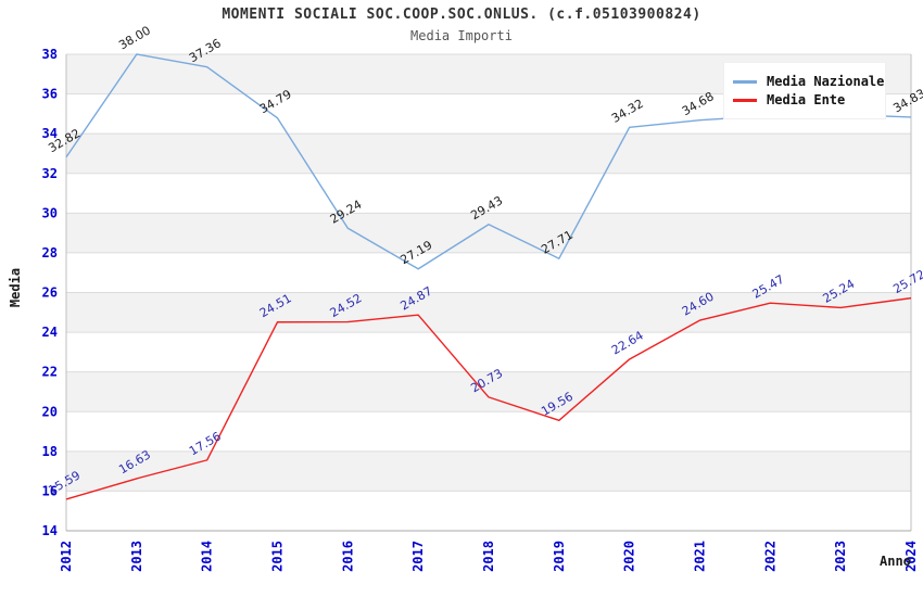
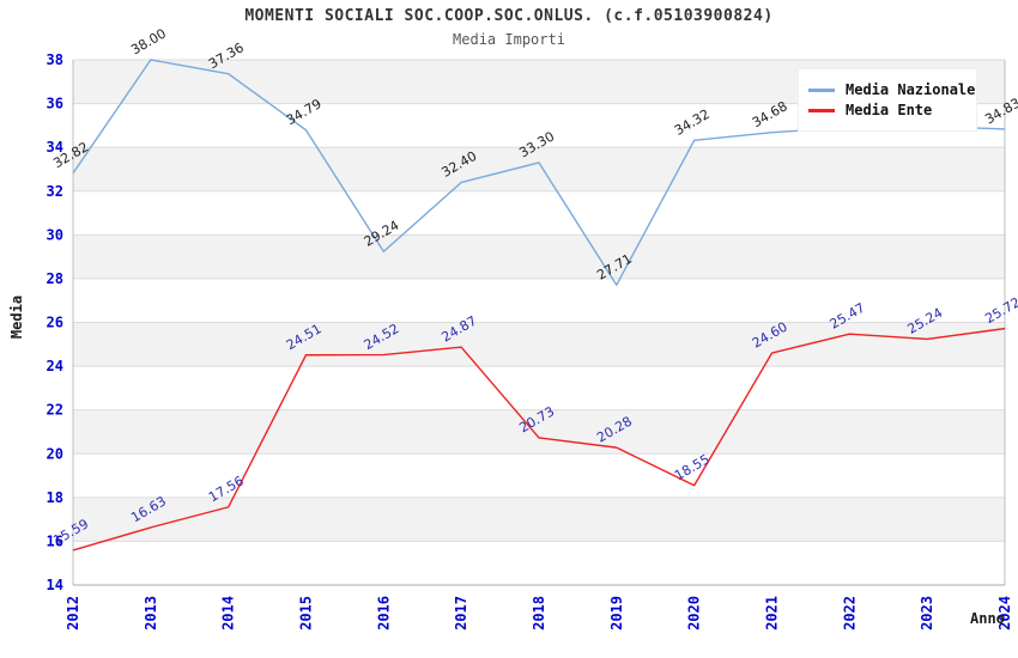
Media Nazionale/2017: 27.19 -> 32.40
Media Nazionale/2018: 29.43 -> 33.30
Media Ente/2019: 19.56 -> 20.28
Media Ente/2020: 22.64 -> 18.55
